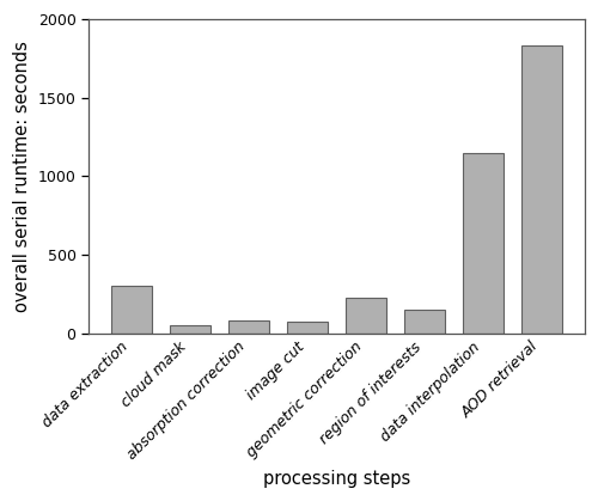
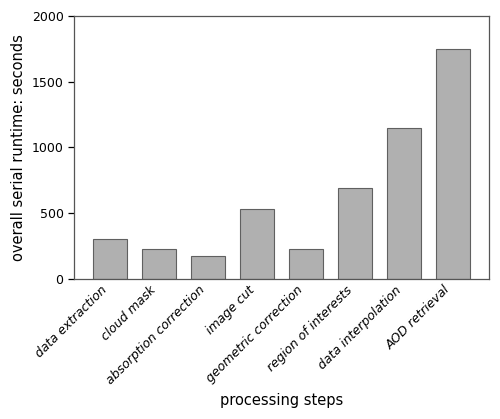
cloud mask: 50 -> 230
absorption correction: 80 -> 170
image cut: 80 -> 530
region of interests: 150 -> 690
AOD retrieval: 1830 -> 1750
